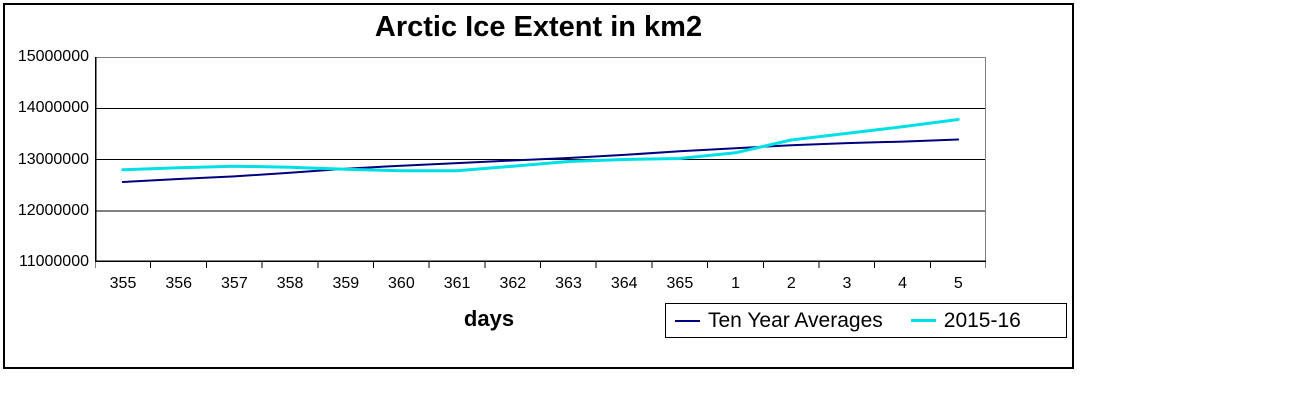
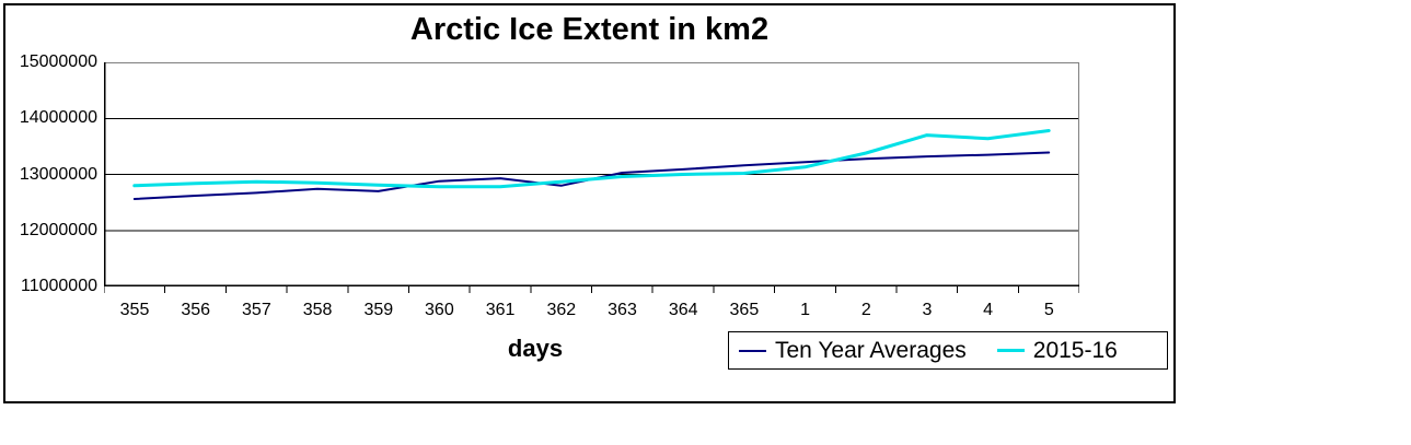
Ten Year Averages/359: 12800000 -> 12700000
Ten Year Averages/362: 13000000 -> 12800000
2015-16/3: 13500000 -> 13700000
